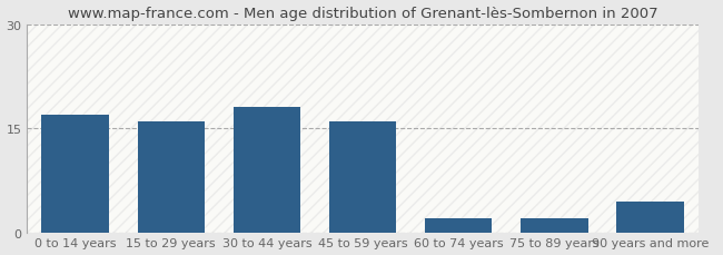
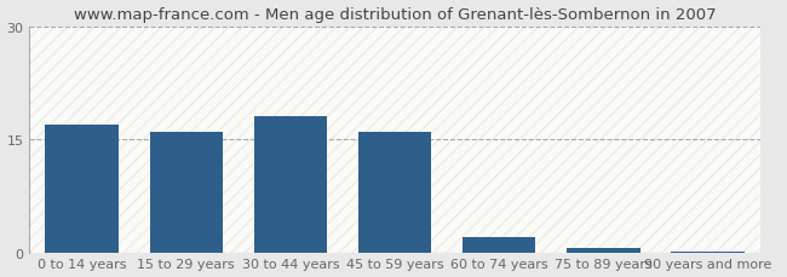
75 to 89 years: 2.0 -> 0.5
90 years and more: 4.4 -> 0.1
